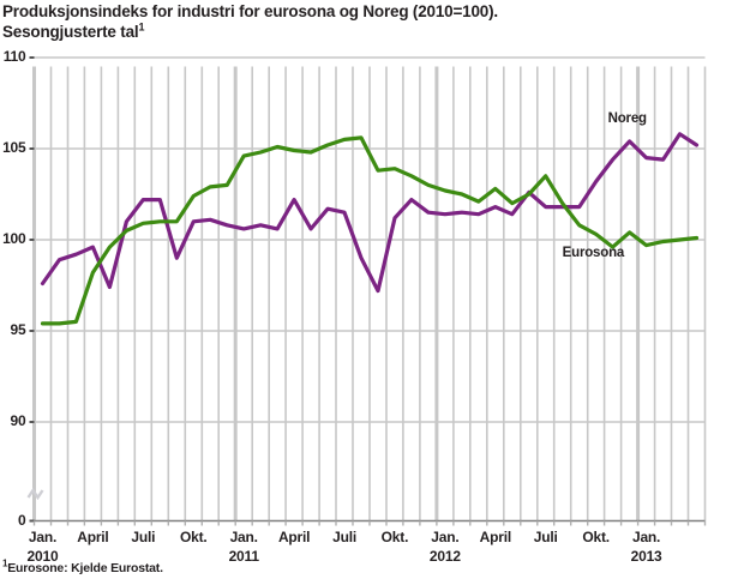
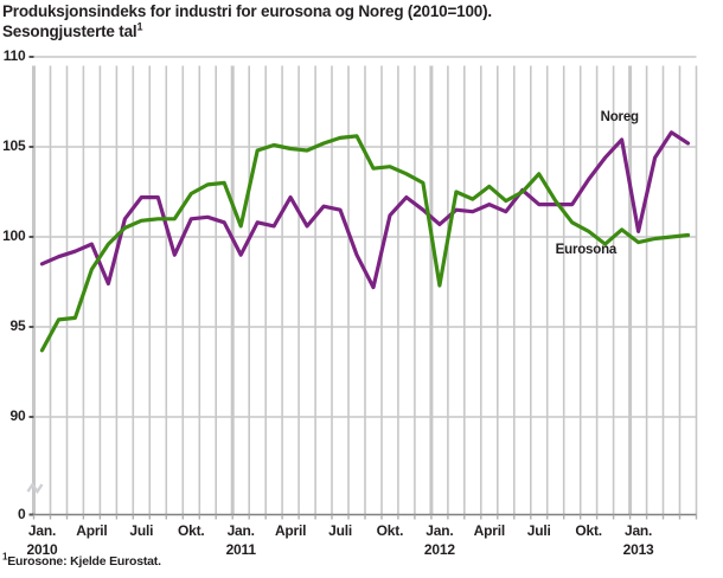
Noreg/Jan. 2010: 97.6 -> 98.5
Eurosona/Jan. 2010: 95.4 -> 93.7
Noreg/Jan. 2011: 100.6 -> 99.0
Eurosona/Jan. 2011: 104.6 -> 100.6
Noreg/Jan. 2012: 101.4 -> 100.7
Eurosona/Jan. 2012: 102.7 -> 97.3
Noreg/Jan. 2013: 104.5 -> 100.3
